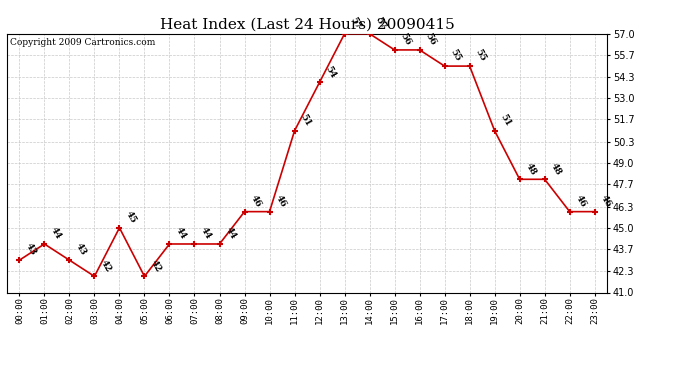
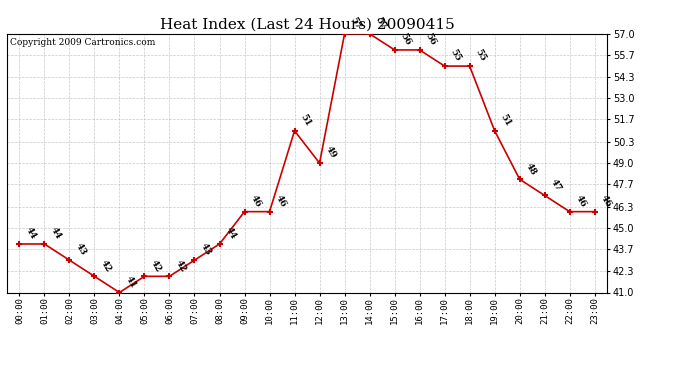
00:00: 43 -> 44
04:00: 45 -> 41
06:00: 44 -> 42
07:00: 44 -> 43
12:00: 54 -> 49
21:00: 48 -> 47
